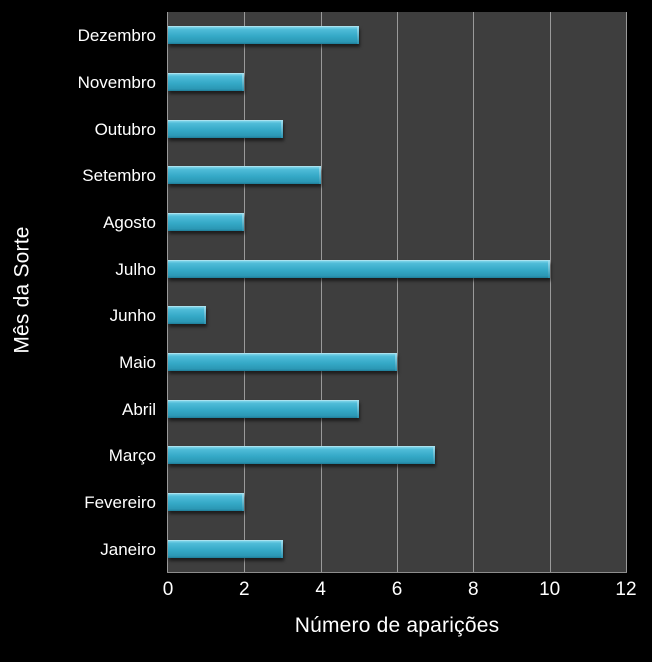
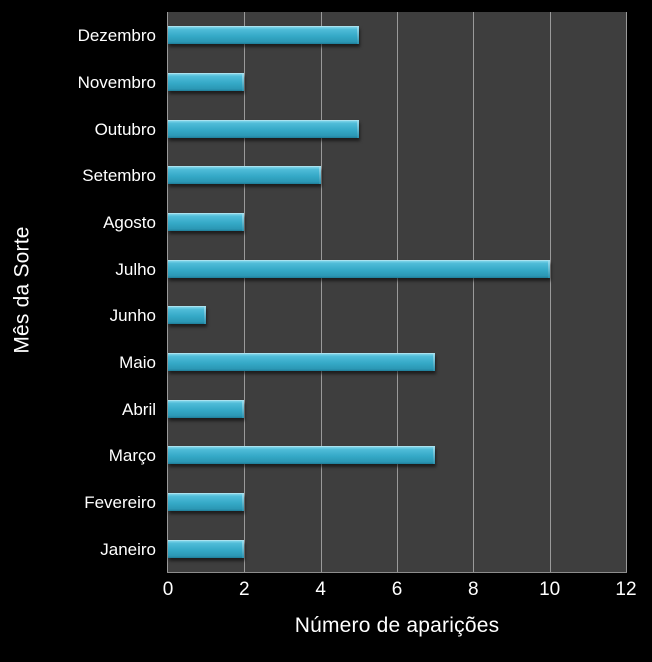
Janeiro: 3 -> 2
Abril: 5 -> 2
Maio: 6 -> 7
Outubro: 3 -> 5
